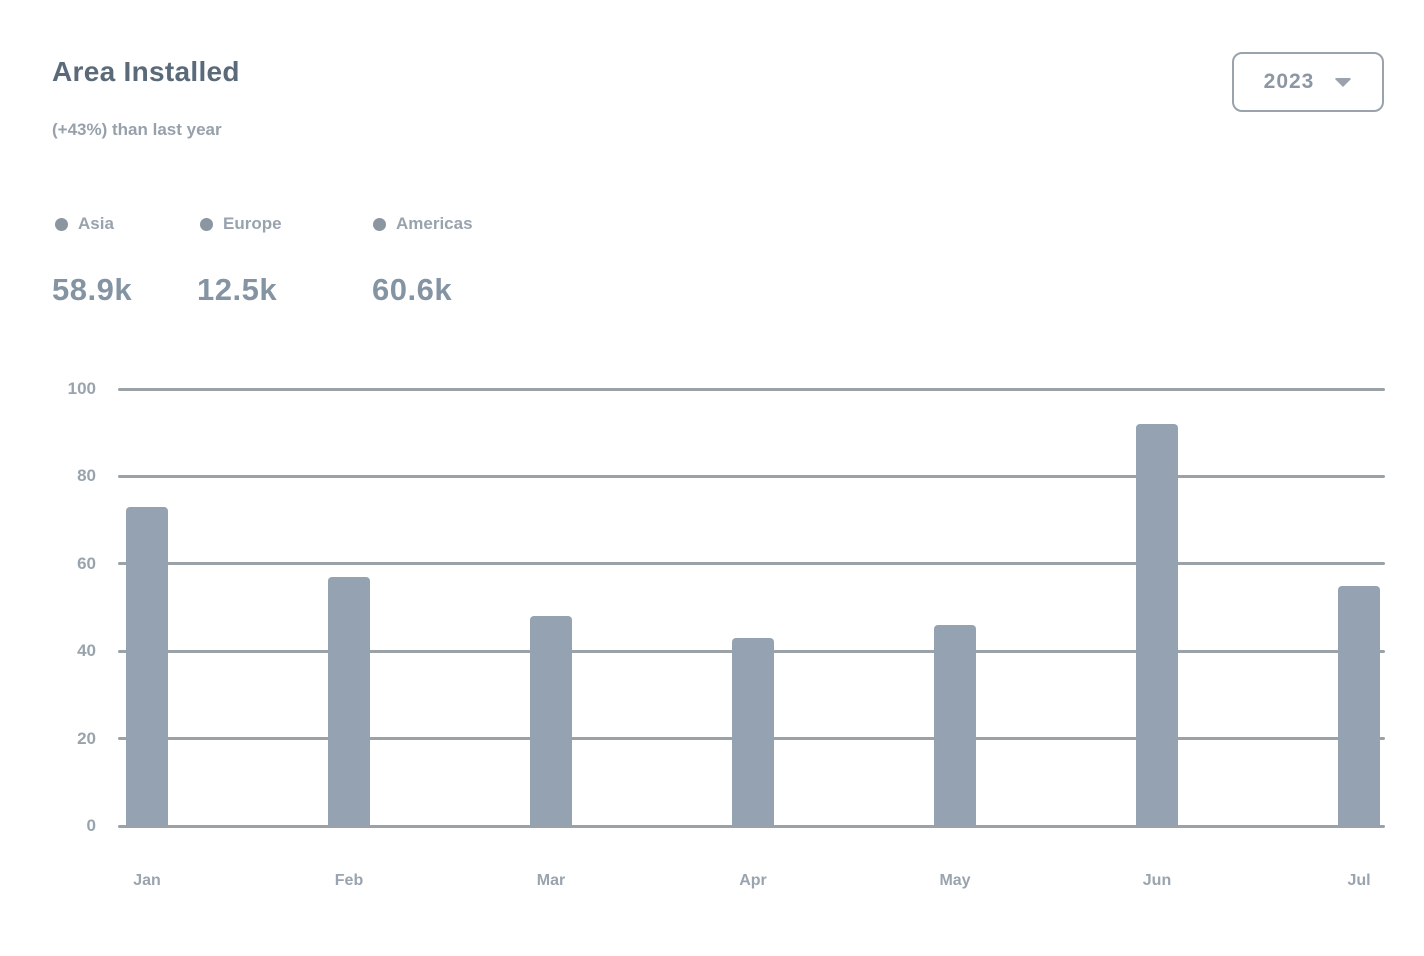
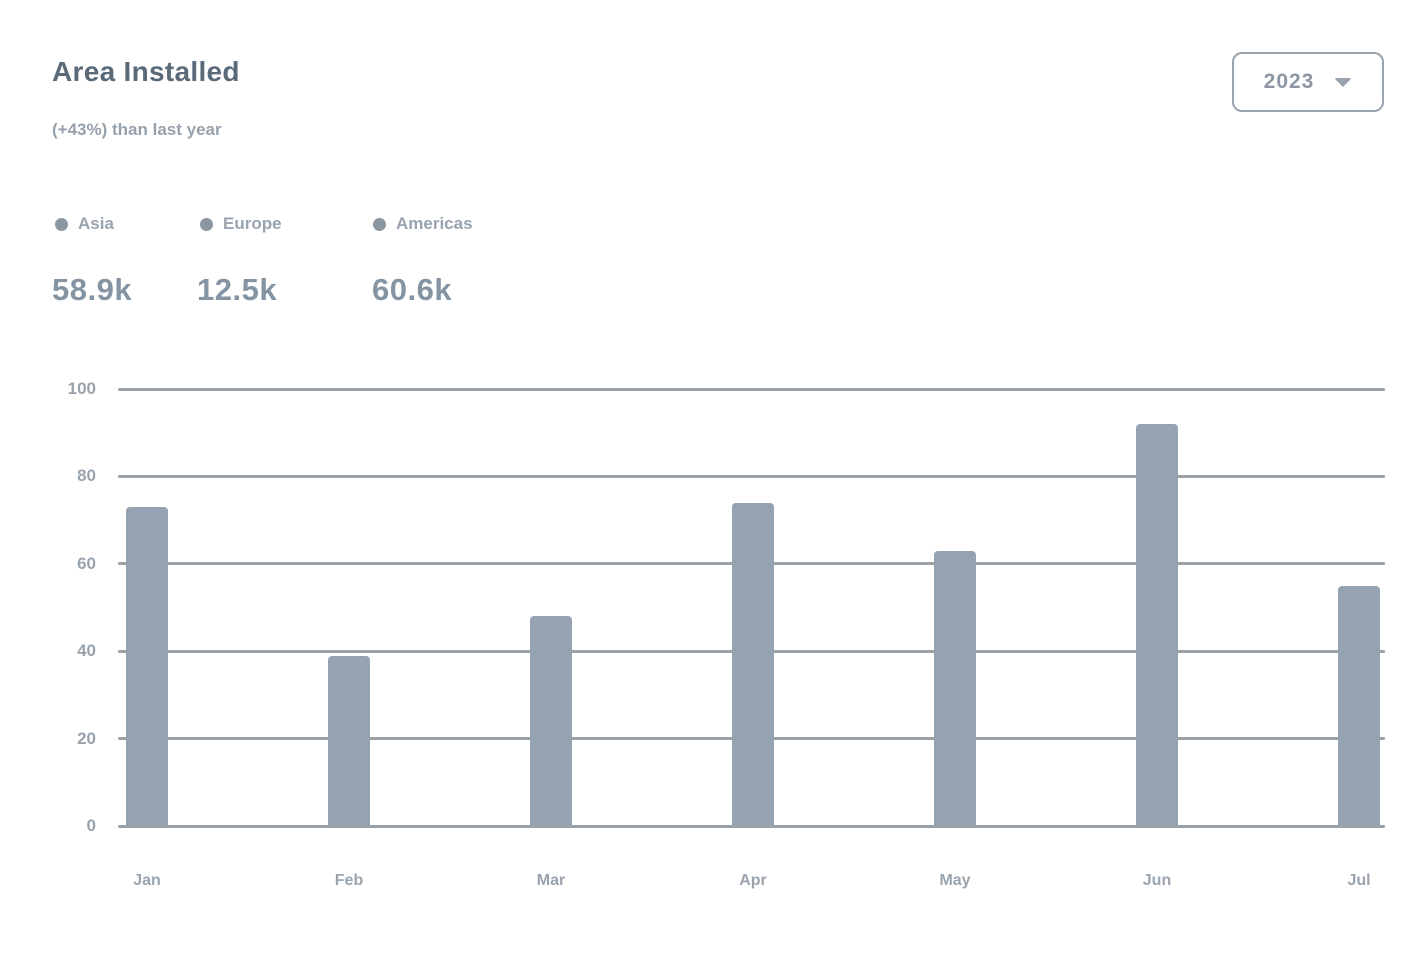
Feb: 57 -> 39
Apr: 43 -> 74
May: 46 -> 63
